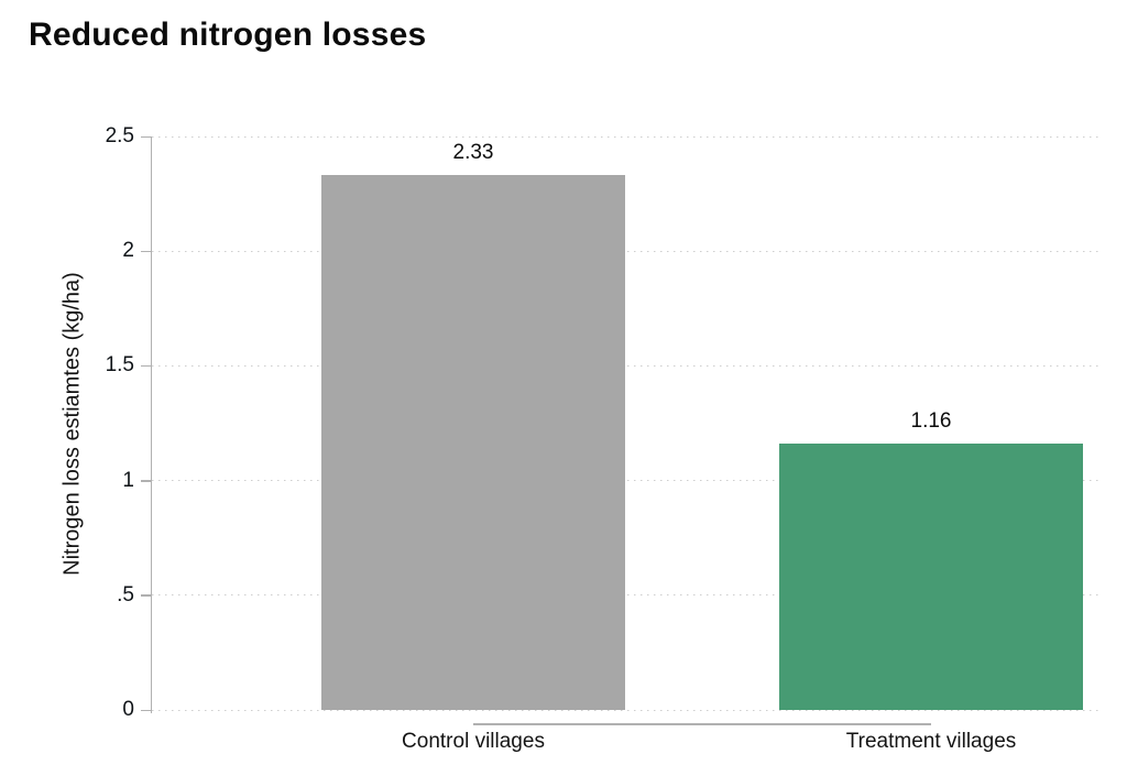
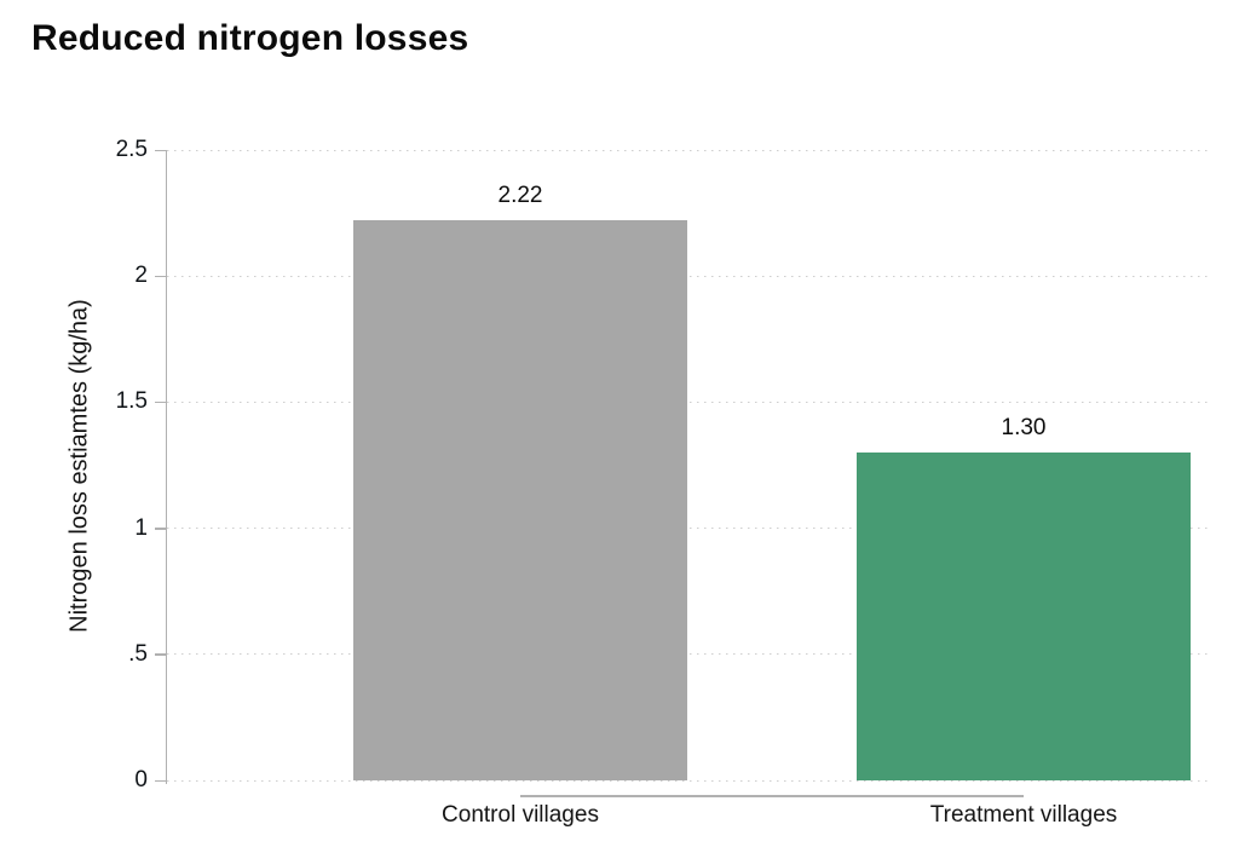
Control villages: 2.33 -> 2.22
Treatment villages: 1.16 -> 1.30
